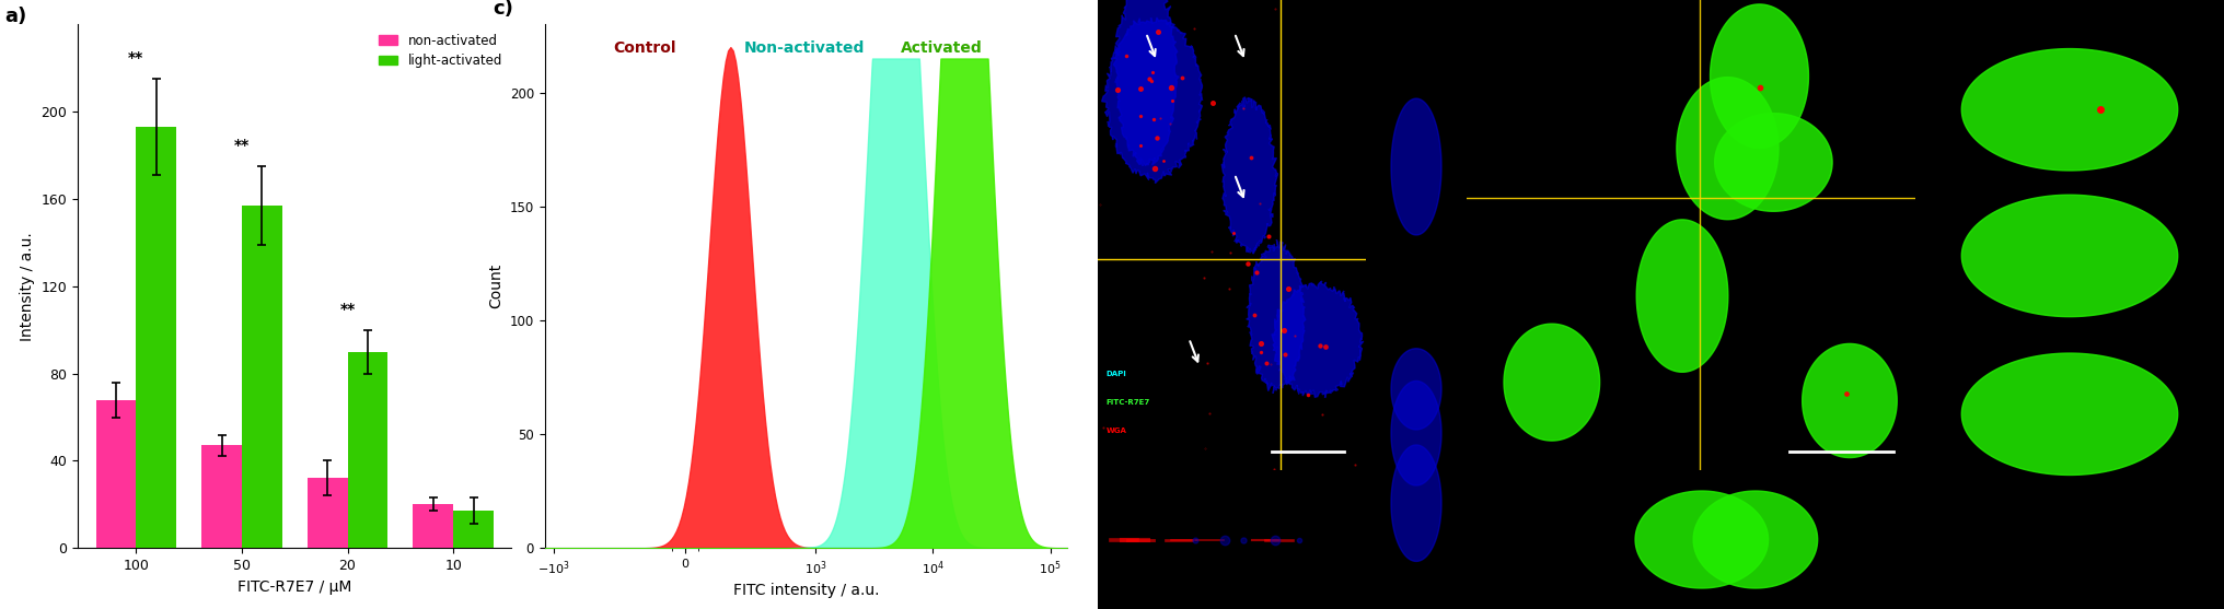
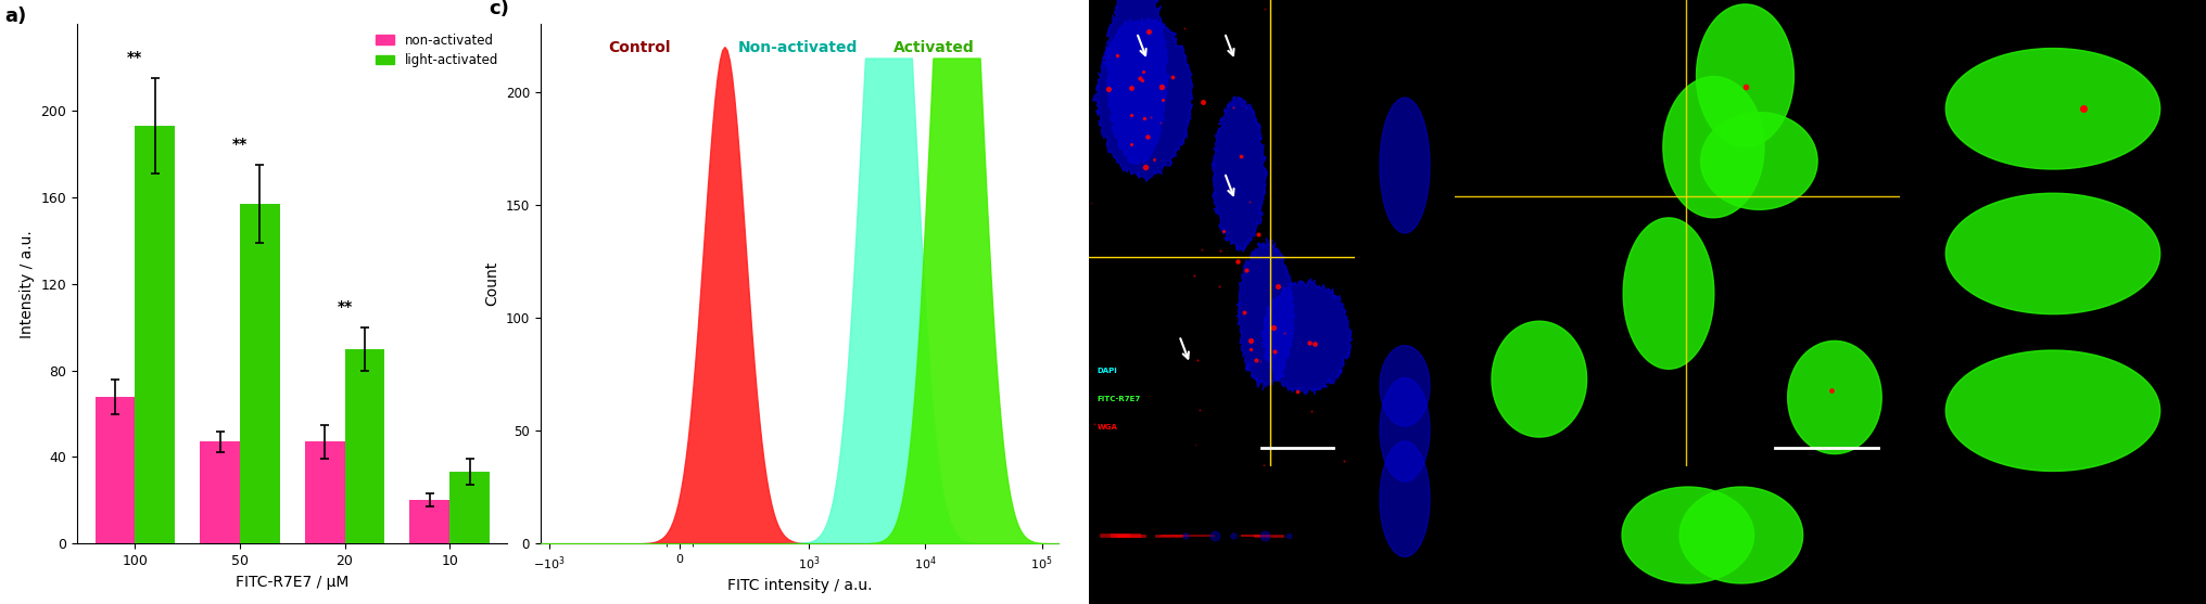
non-activated/20: 32 -> 47
light-activated/10: 17 -> 33
